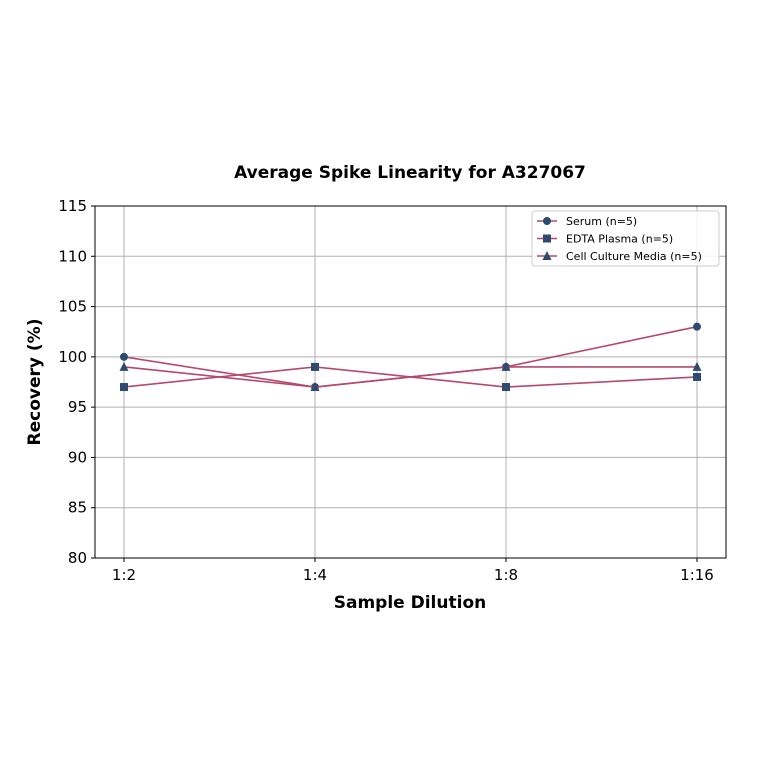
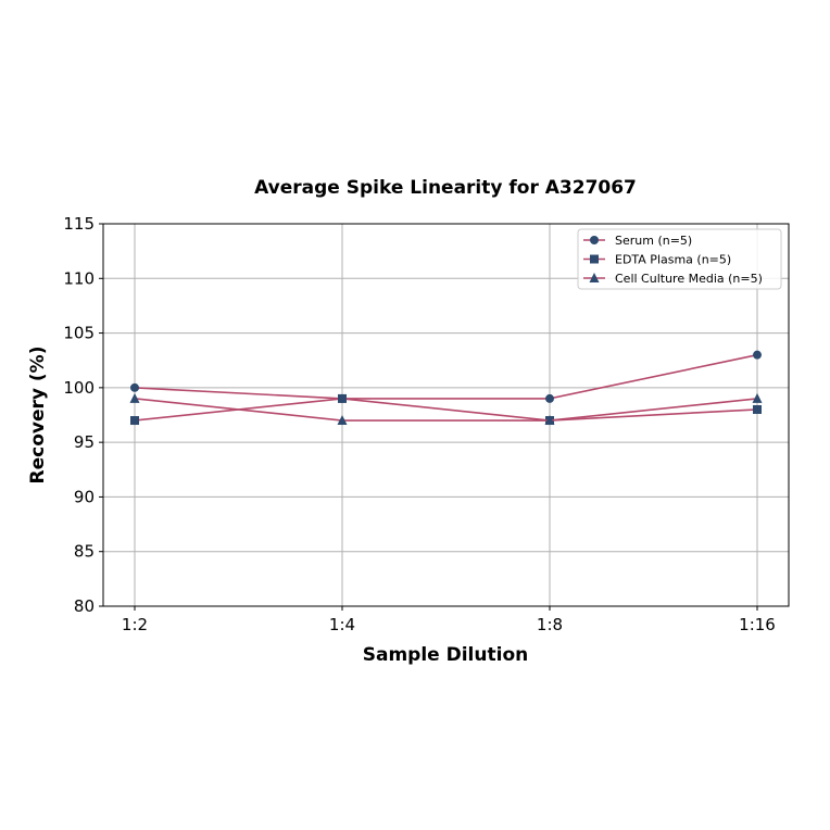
Serum (n=5)/1:4: 97 -> 99
Cell Culture Media (n=5)/1:8: 99 -> 97
